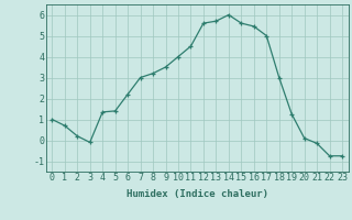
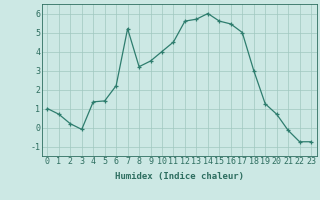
7: 3.0 -> 5.2
20: 0.1 -> 0.7
